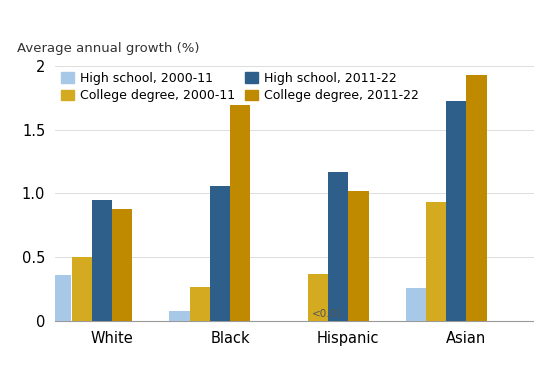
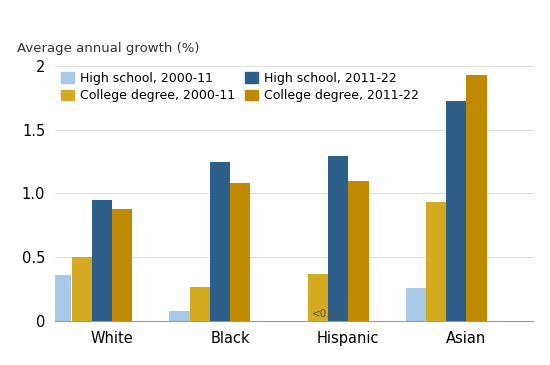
High school, 2011-22/Black: 1.06 -> 1.25
College degree, 2011-22/Black: 1.69 -> 1.08
High school, 2011-22/Hispanic: 1.17 -> 1.29
College degree, 2011-22/Hispanic: 1.02 -> 1.10
